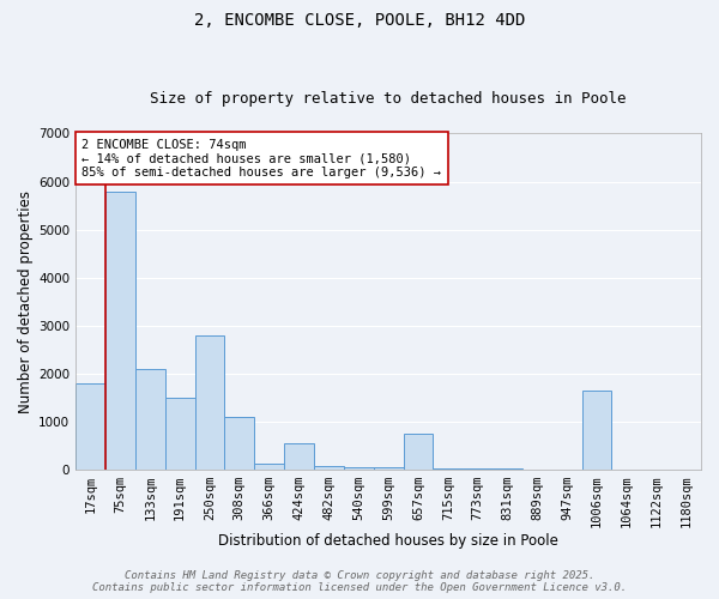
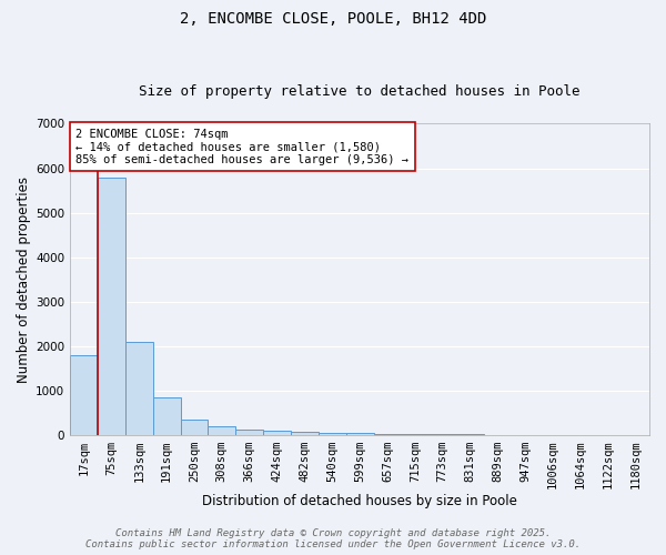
191sqm: 1500 -> 830
250sqm: 2800 -> 340
308sqm: 1100 -> 200
424sqm: 550 -> 90
657sqm: 750 -> 30
1006sqm: 1650 -> 0
